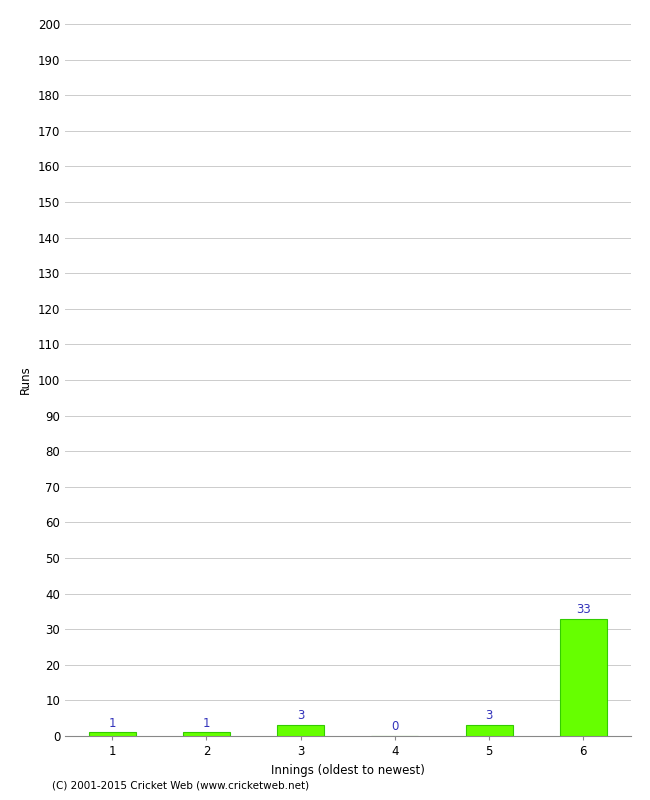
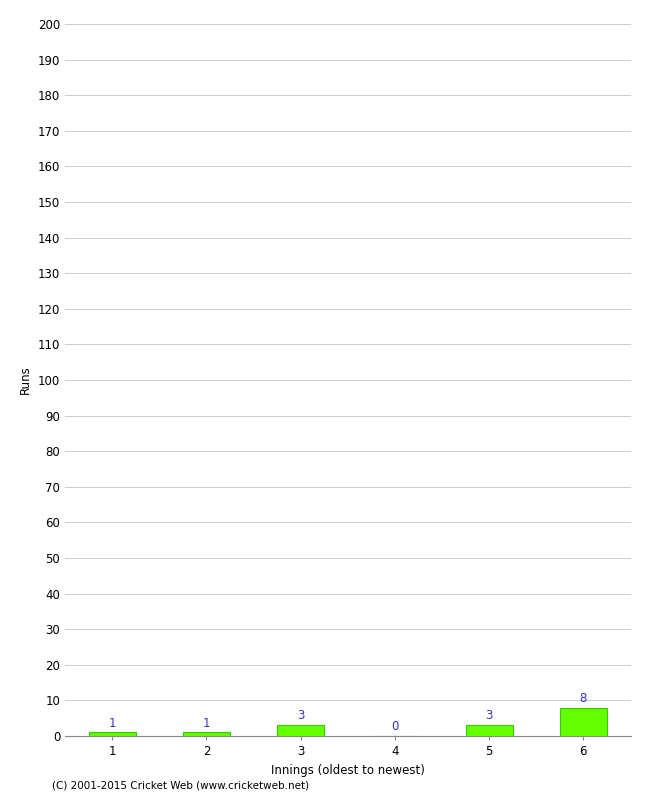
6: 33 -> 8
